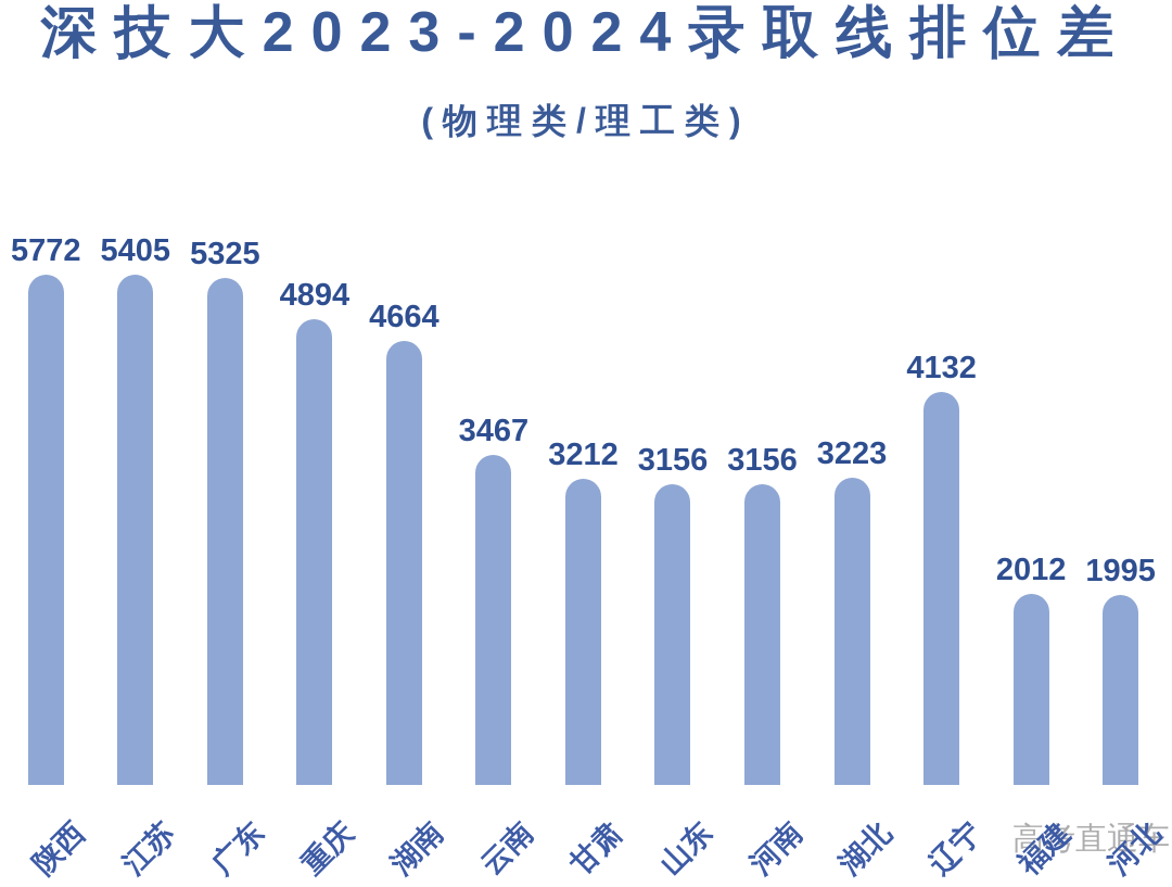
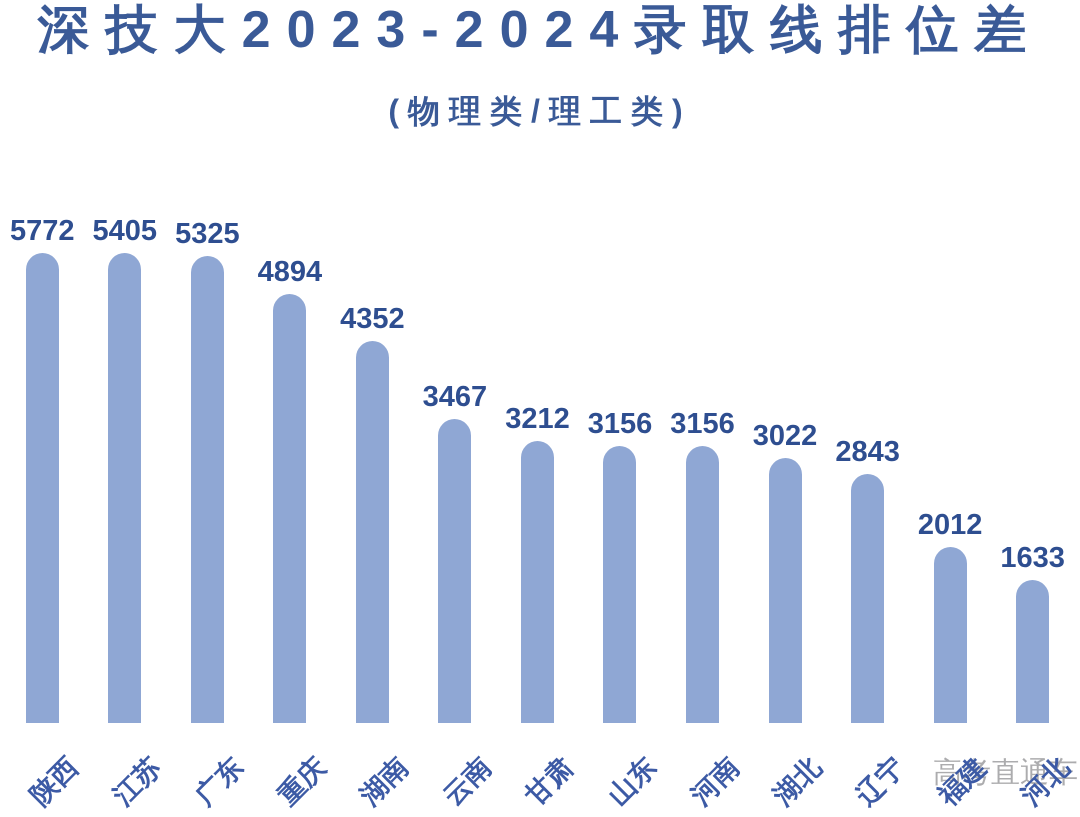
湖南: 4664 -> 4352
湖北: 3223 -> 3022
辽宁: 4132 -> 2843
河北: 1995 -> 1633
